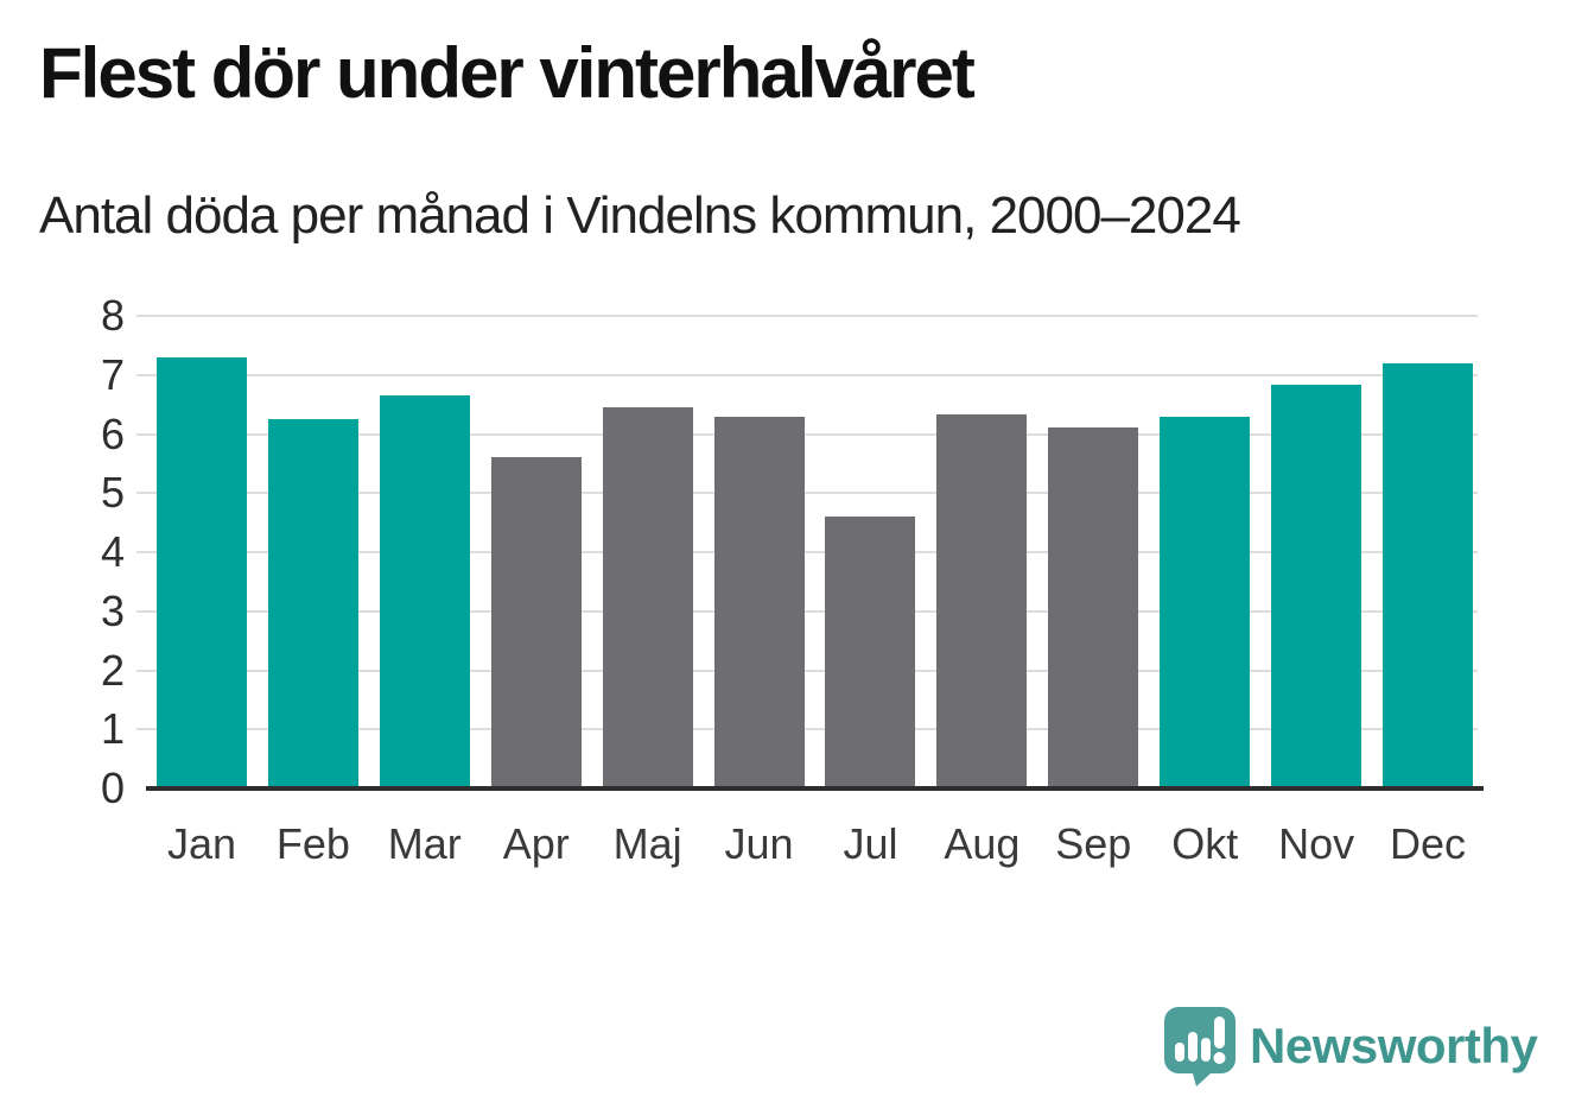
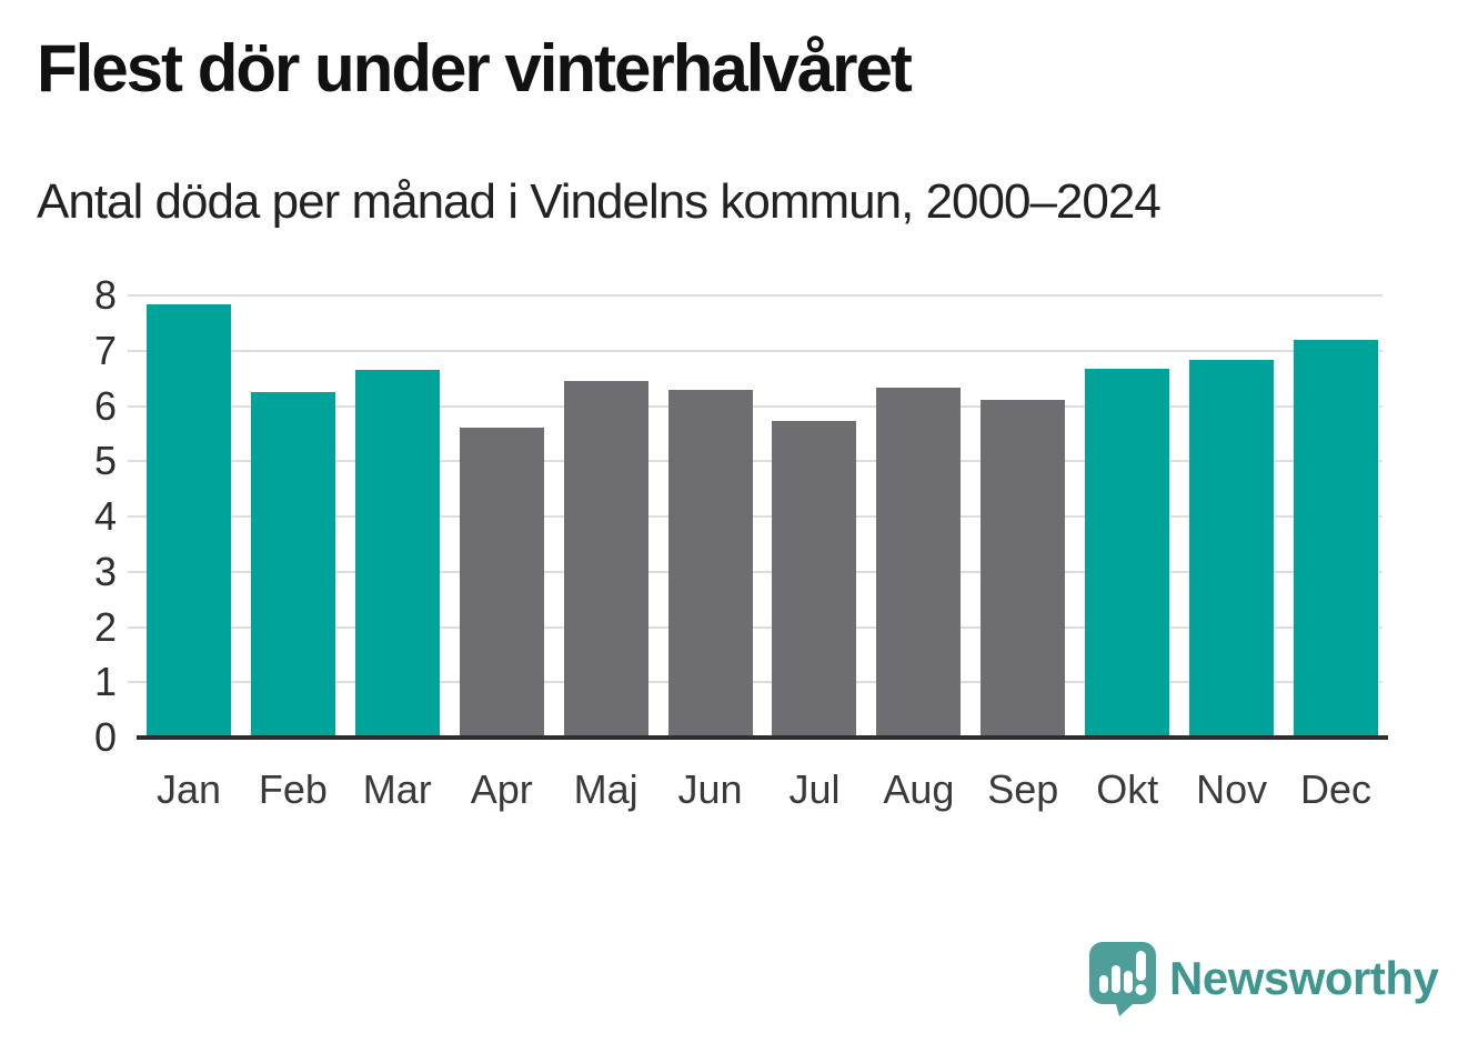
Jan: 7.3 -> 7.8
Jul: 4.6 -> 5.7
Okt: 6.3 -> 6.7
